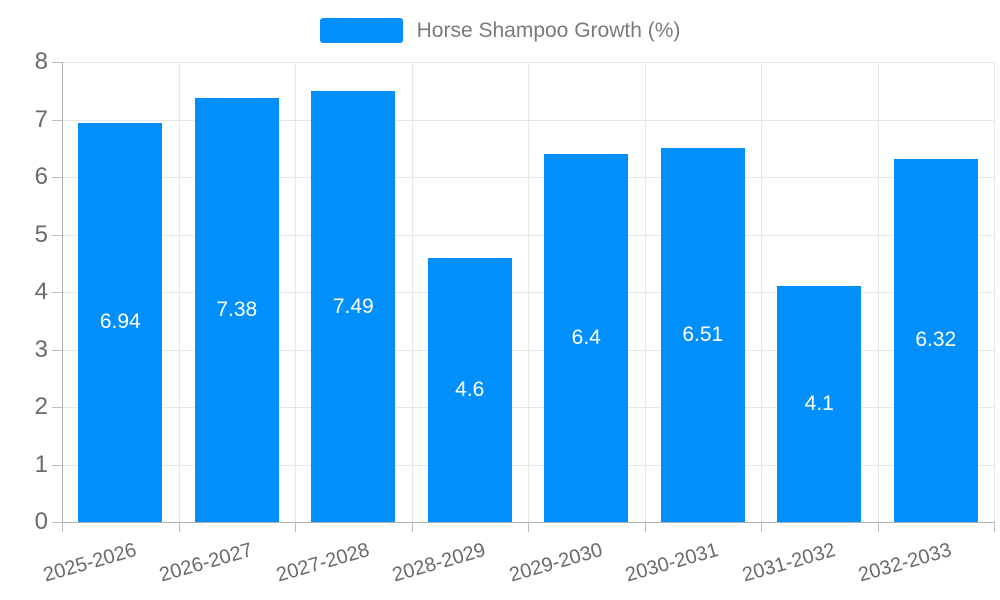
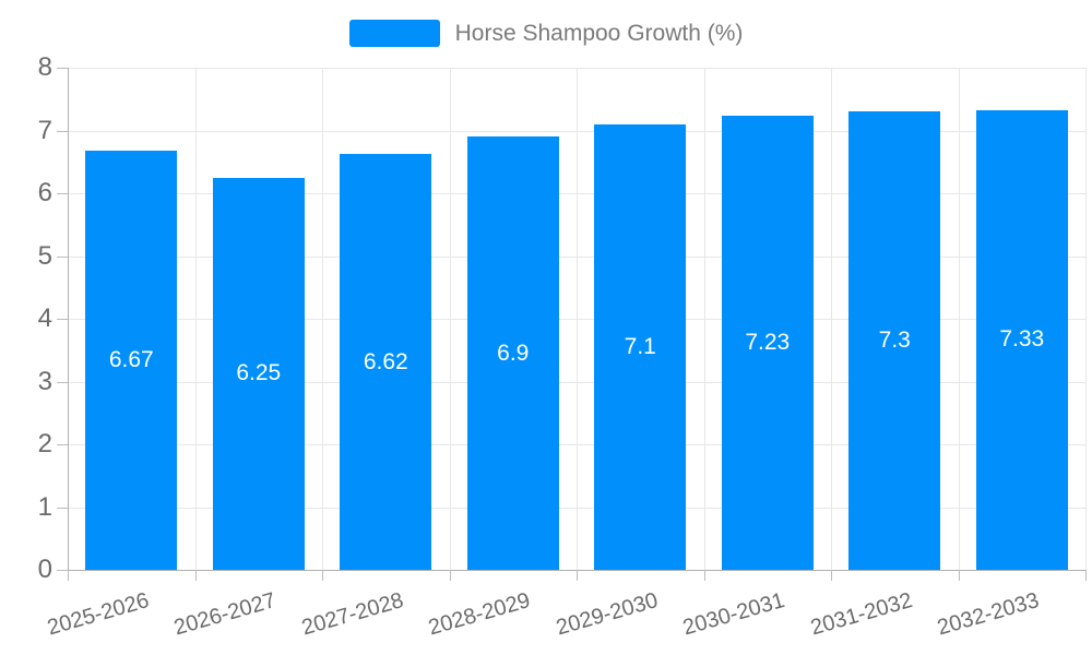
2025-2026: 6.94 -> 6.67
2026-2027: 7.38 -> 6.25
2027-2028: 7.49 -> 6.62
2028-2029: 4.6 -> 6.9
2029-2030: 6.4 -> 7.1
2030-2031: 6.51 -> 7.23
2031-2032: 4.1 -> 7.3
2032-2033: 6.32 -> 7.33
